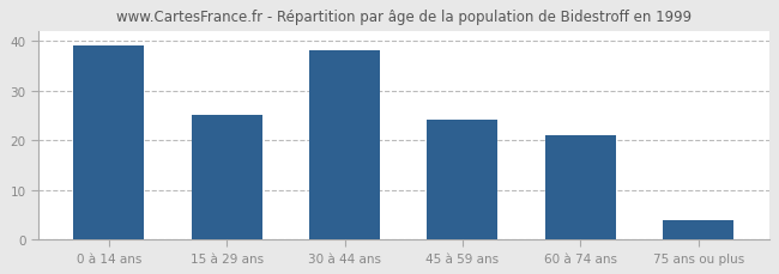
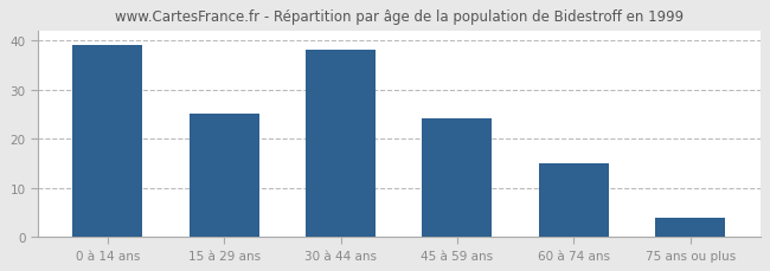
60 à 74 ans: 21 -> 15
